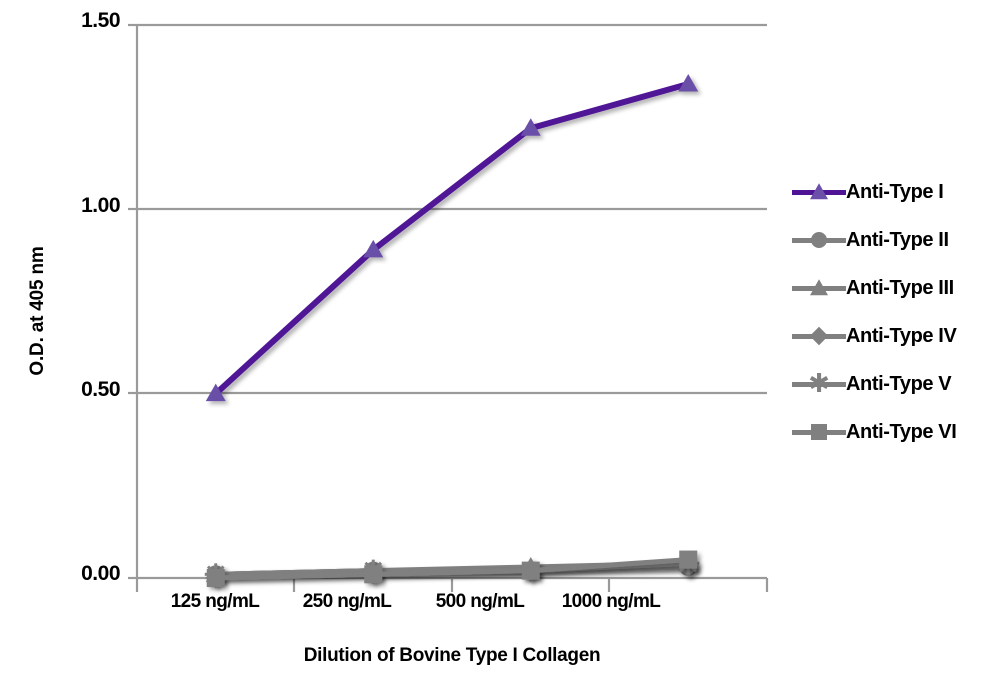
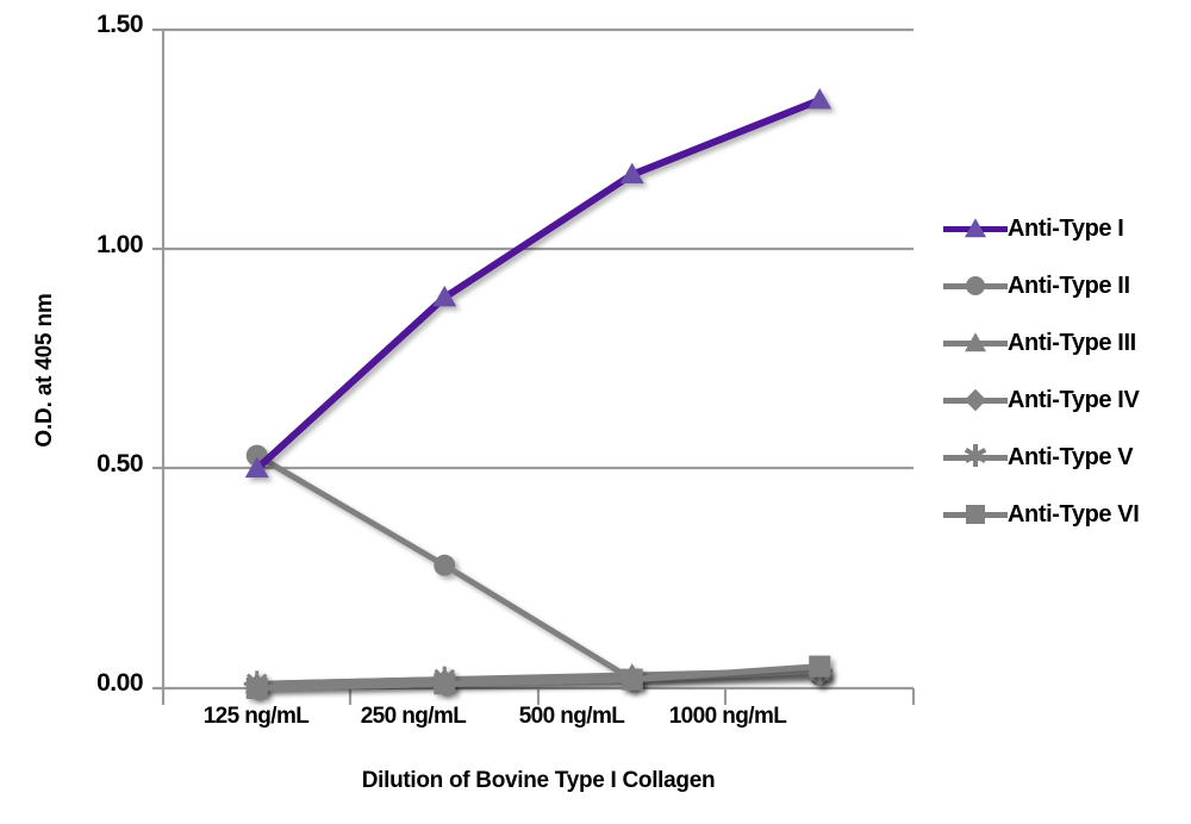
Anti-Type II/125 ng/mL: 0.01 -> 0.53
Anti-Type II/250 ng/mL: 0.02 -> 0.28
Anti-Type I/500 ng/mL: 1.22 -> 1.17
